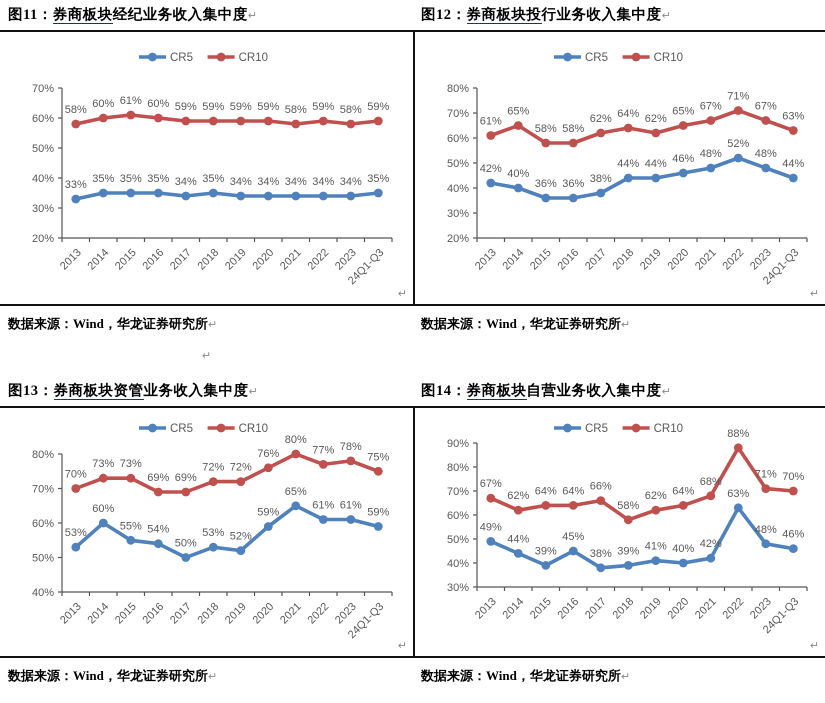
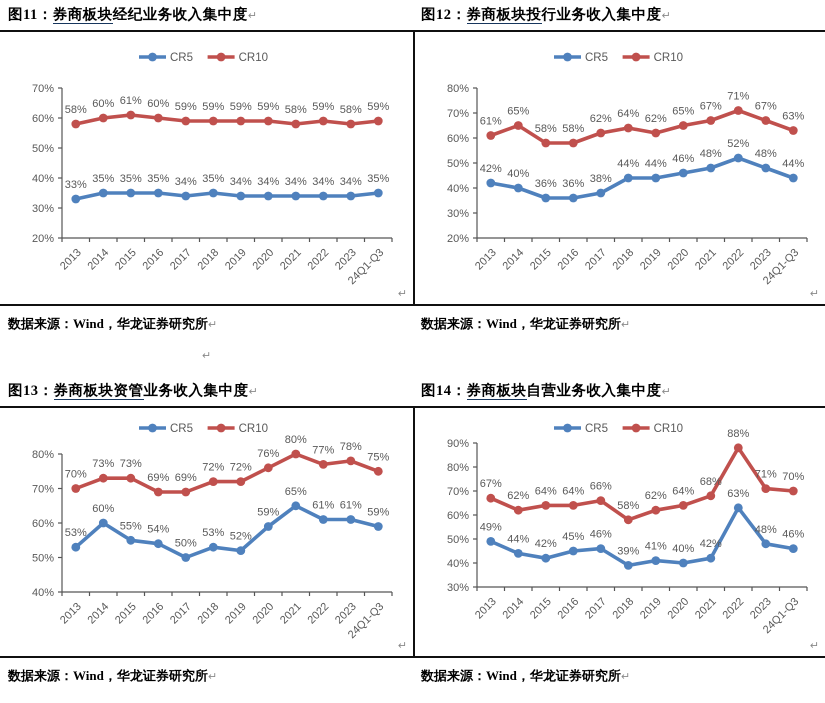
券商板块自营业务收入集中度/CR5/2015: 39% -> 42%
券商板块自营业务收入集中度/CR5/2017: 38% -> 46%
